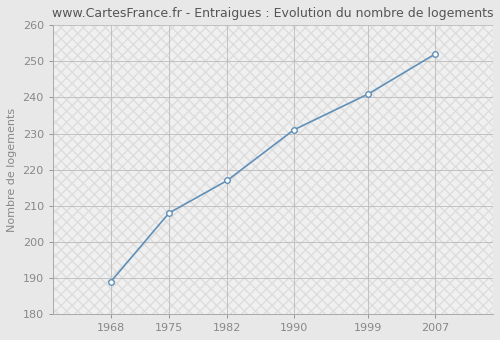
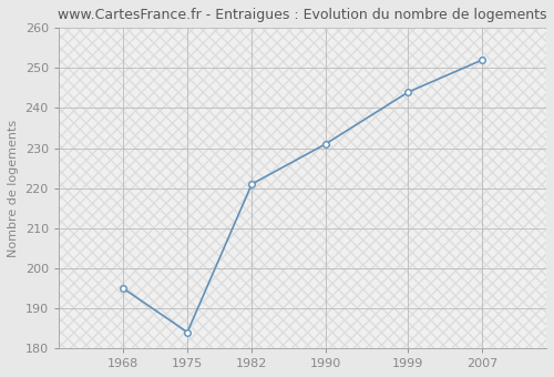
1968: 189 -> 195
1975: 208 -> 184
1982: 217 -> 221
1999: 241 -> 244
